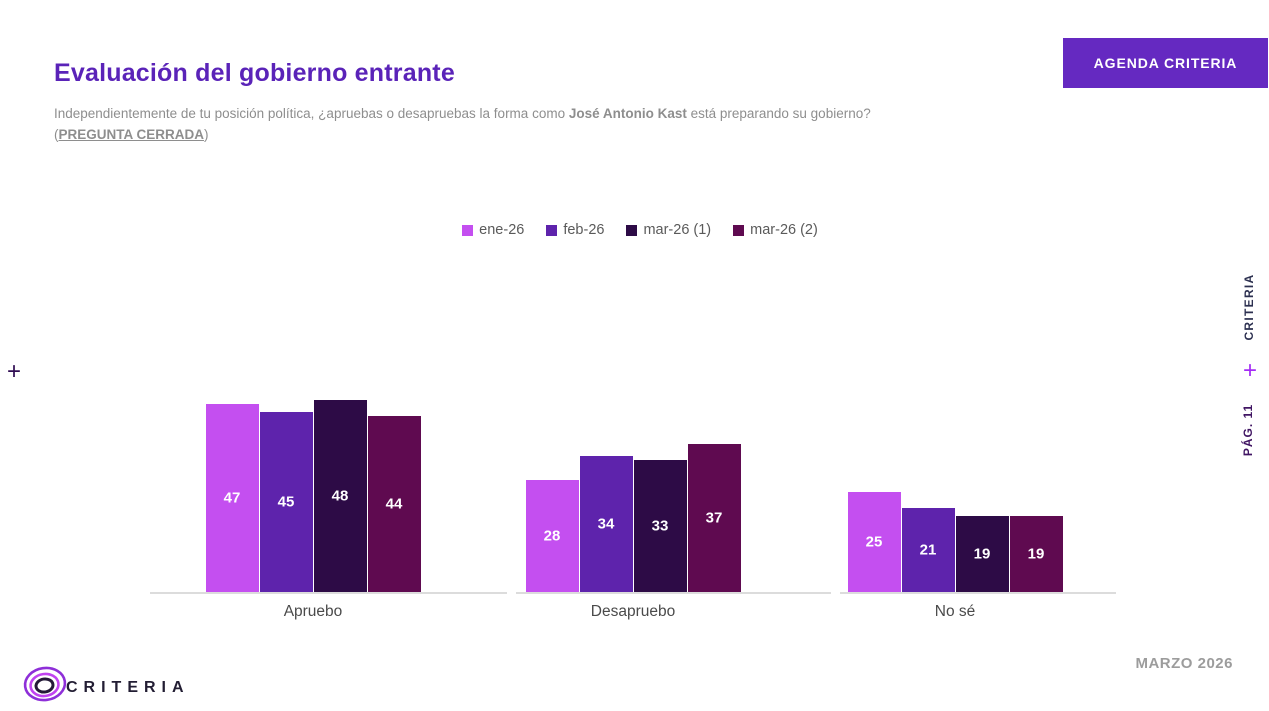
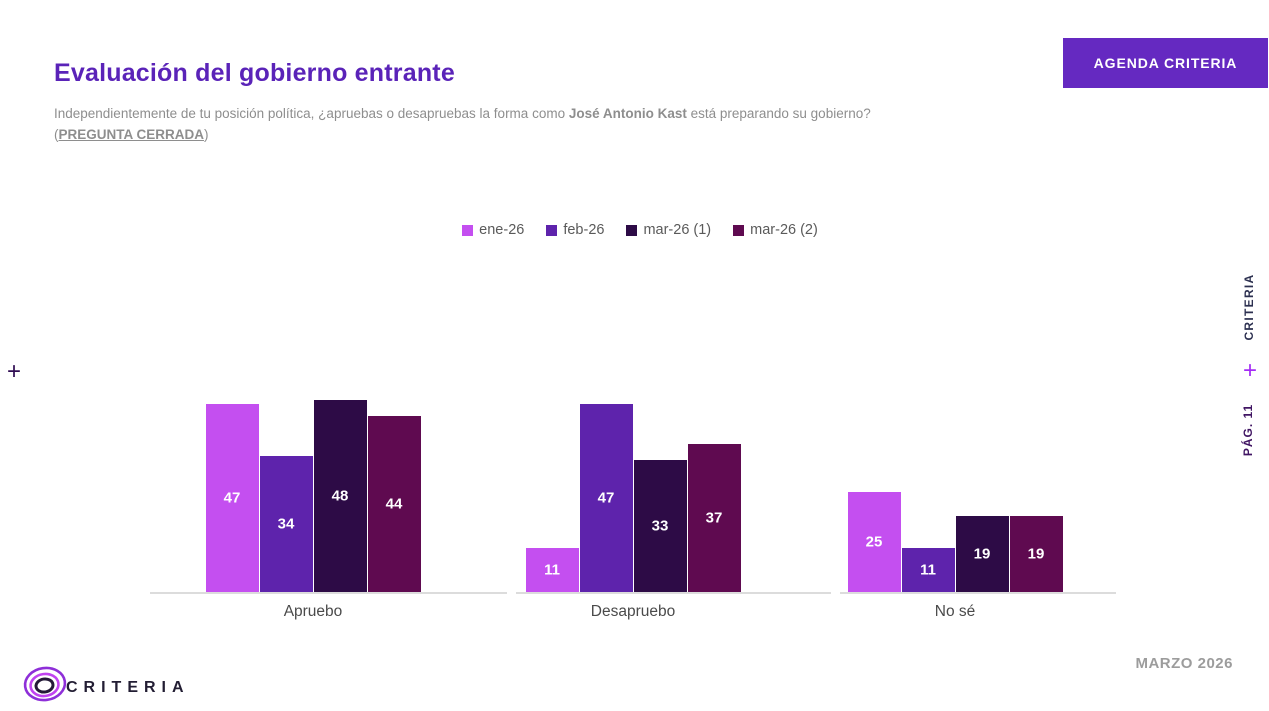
feb-26/Apruebo: 45 -> 34
ene-26/Desapruebo: 28 -> 11
feb-26/Desapruebo: 34 -> 47
feb-26/No sé: 21 -> 11
